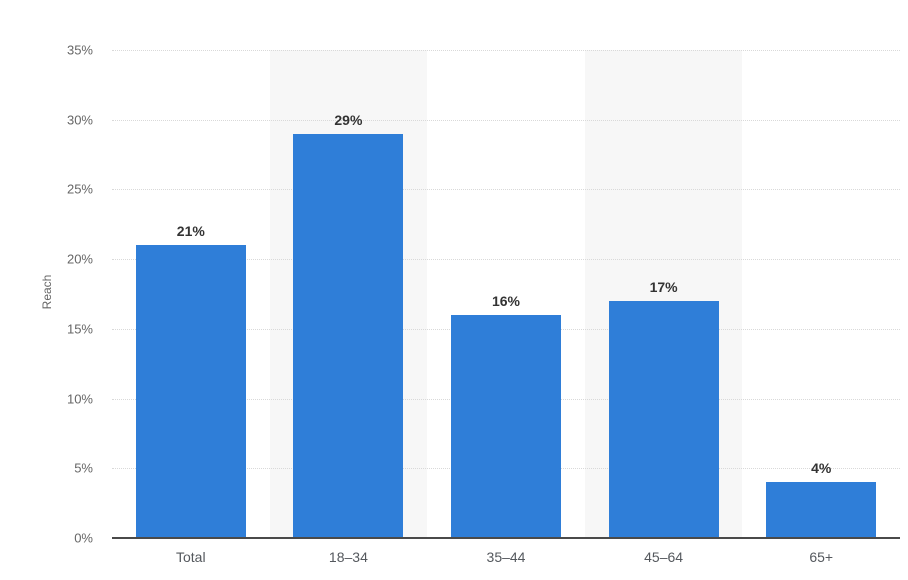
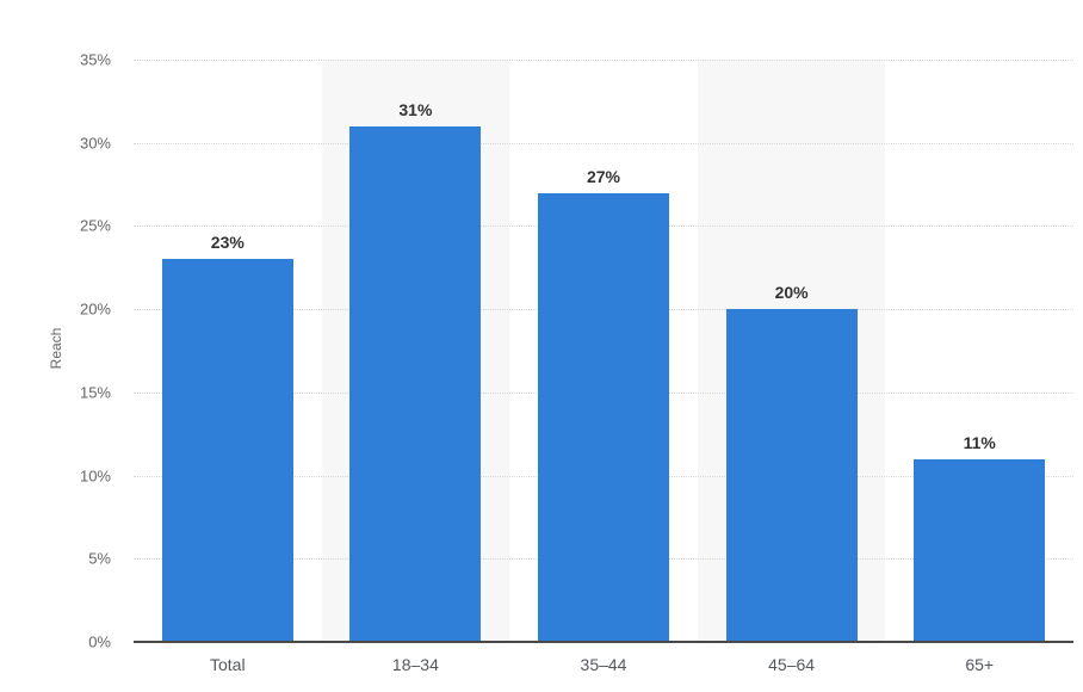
Total: 21% -> 23%
18–34: 29% -> 31%
35–44: 16% -> 27%
45–64: 17% -> 20%
65+: 4% -> 11%
